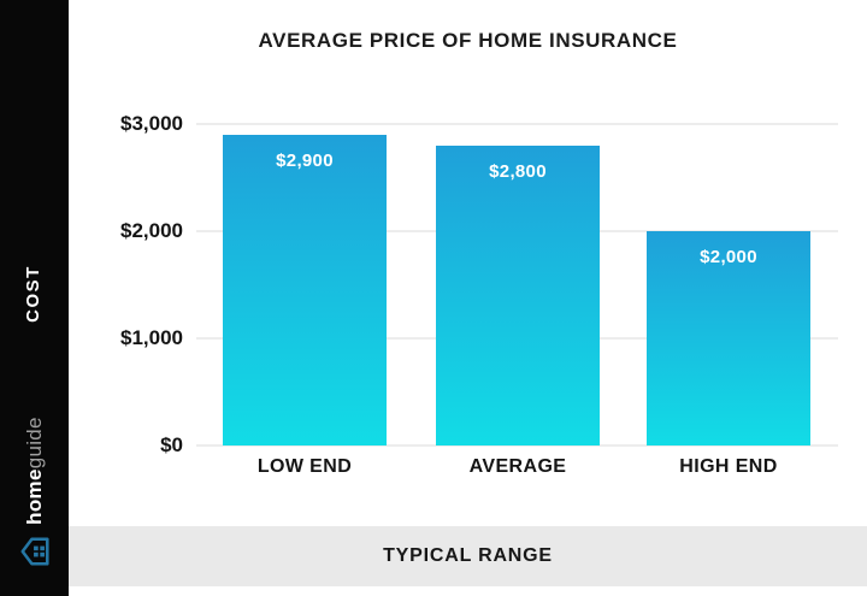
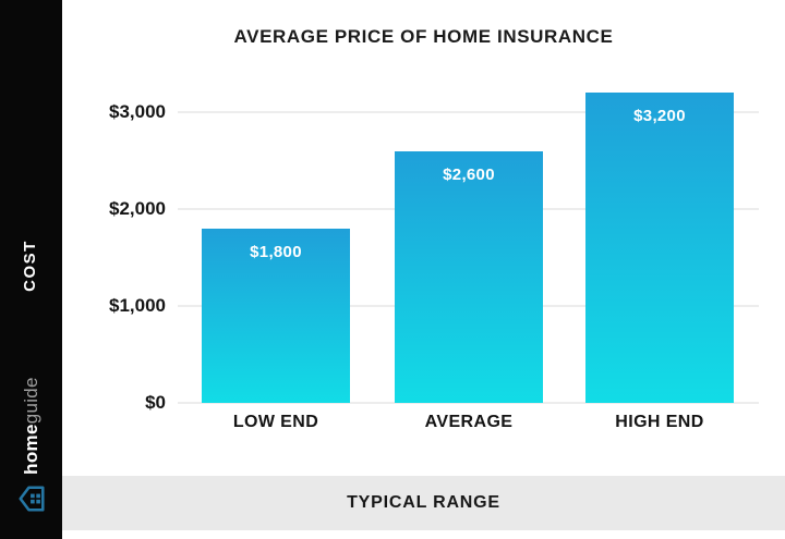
LOW END: $2,900 -> $1,800
AVERAGE: $2,800 -> $2,600
HIGH END: $2,000 -> $3,200
